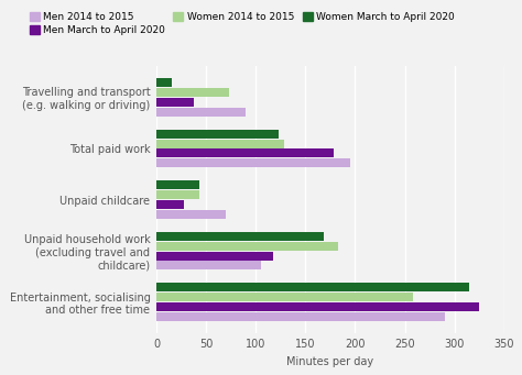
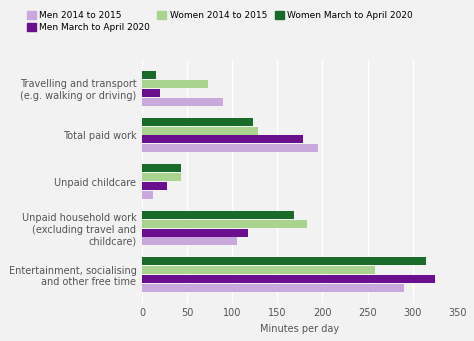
Men March to April 2020/Travelling and transport (e.g. walking or driving): 38 -> 20
Men 2014 to 2015/Unpaid childcare: 70 -> 12
